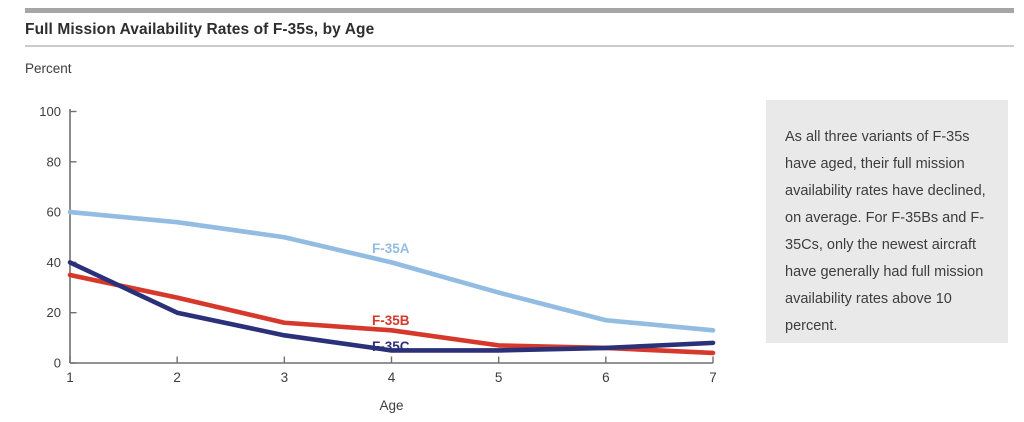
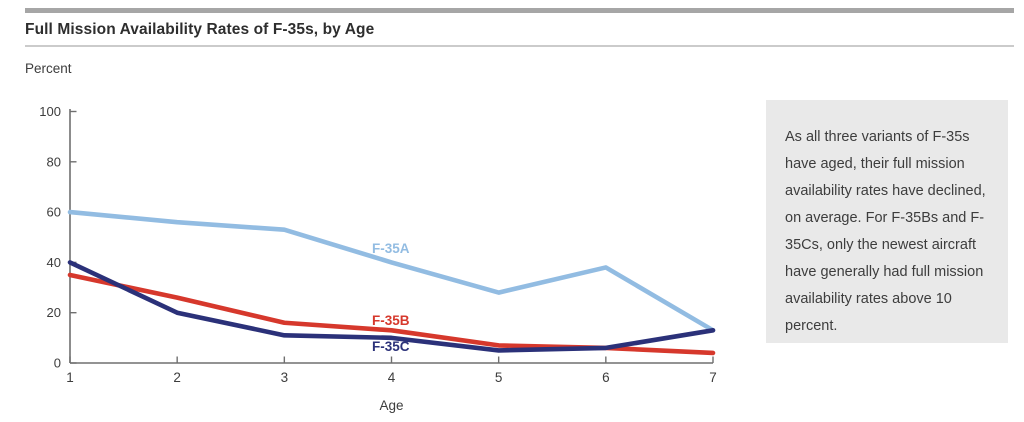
F-35A/3: 50 -> 53
F-35C/4: 5 -> 10
F-35A/6: 17 -> 38
F-35C/7: 8 -> 13
